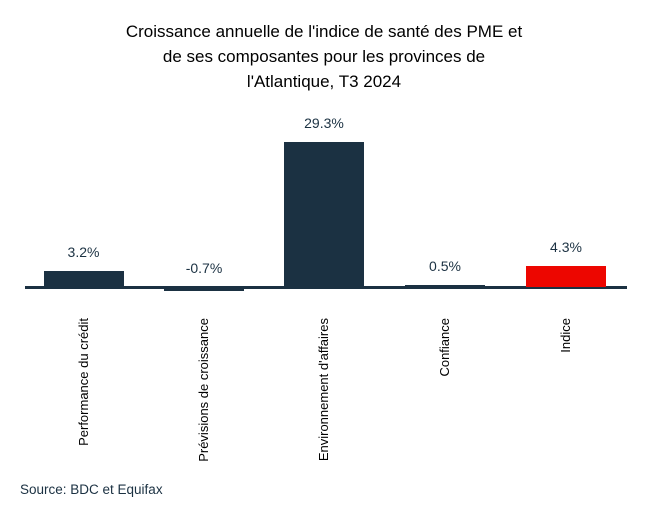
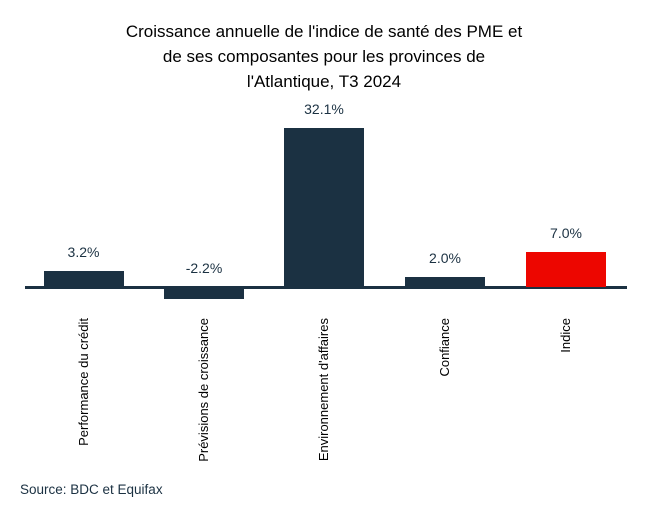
Prévisions de croissance: -0.7% -> -2.2%
Environnement d'affaires: 29.3% -> 32.1%
Confiance: 0.5% -> 2.0%
Indice: 4.3% -> 7.0%
